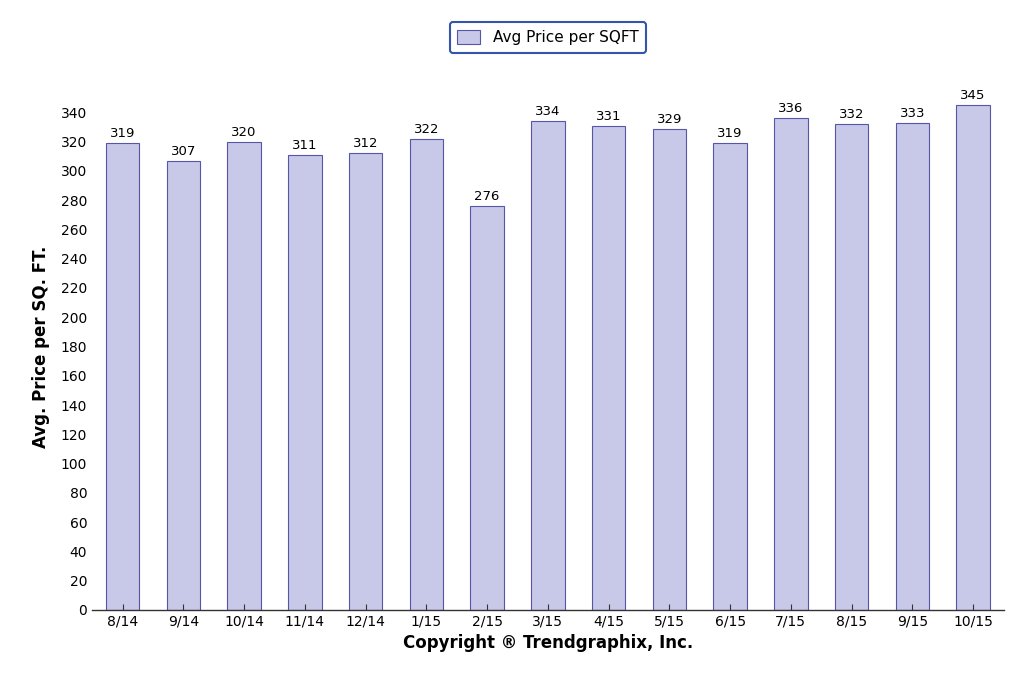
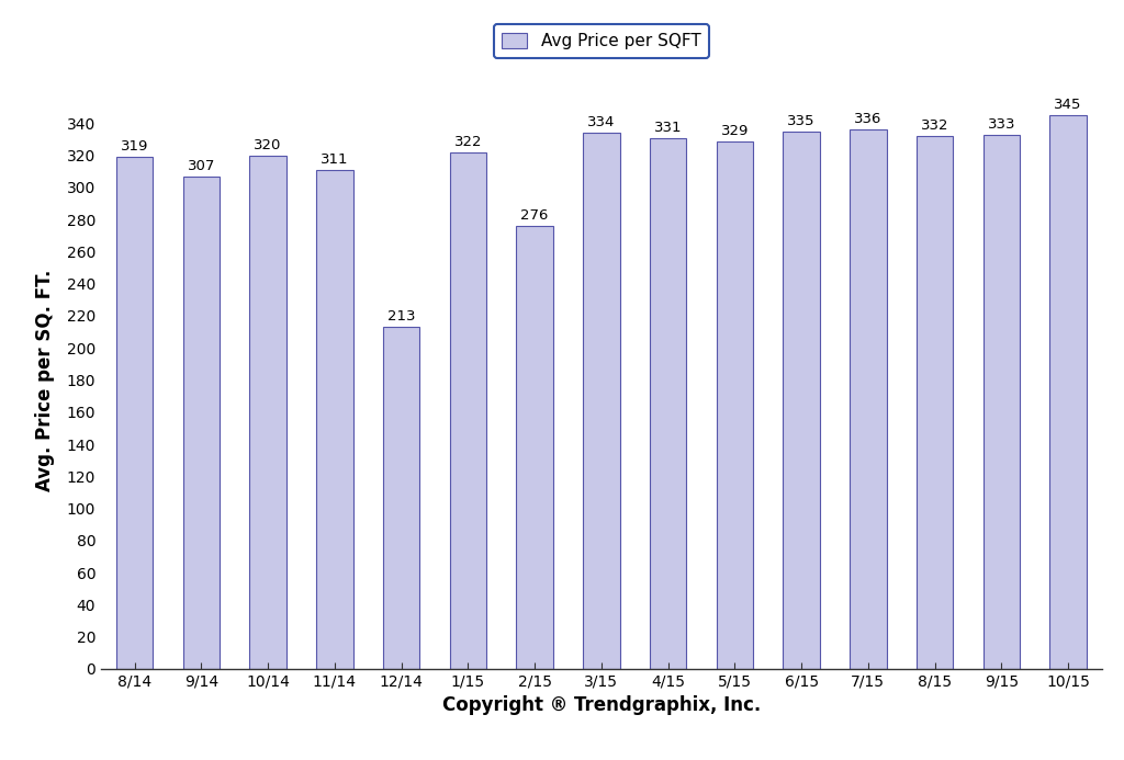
12/14: 312 -> 213
6/15: 319 -> 335
